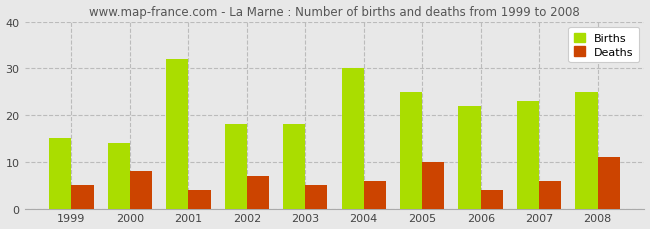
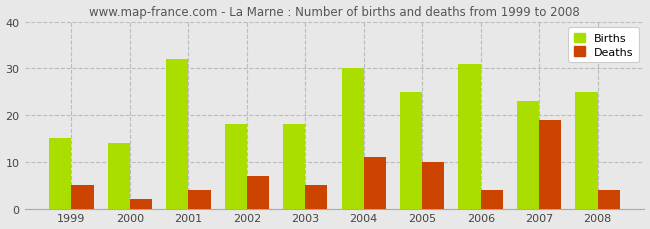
Deaths/2000: 8 -> 2
Deaths/2004: 6 -> 11
Births/2006: 22 -> 31
Deaths/2007: 6 -> 19
Deaths/2008: 11 -> 4
